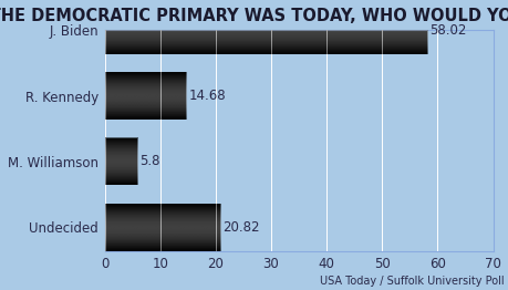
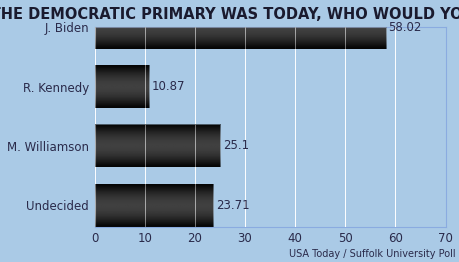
R. Kennedy: 14.68 -> 10.87
M. Williamson: 5.8 -> 25.1
Undecided: 20.82 -> 23.71
